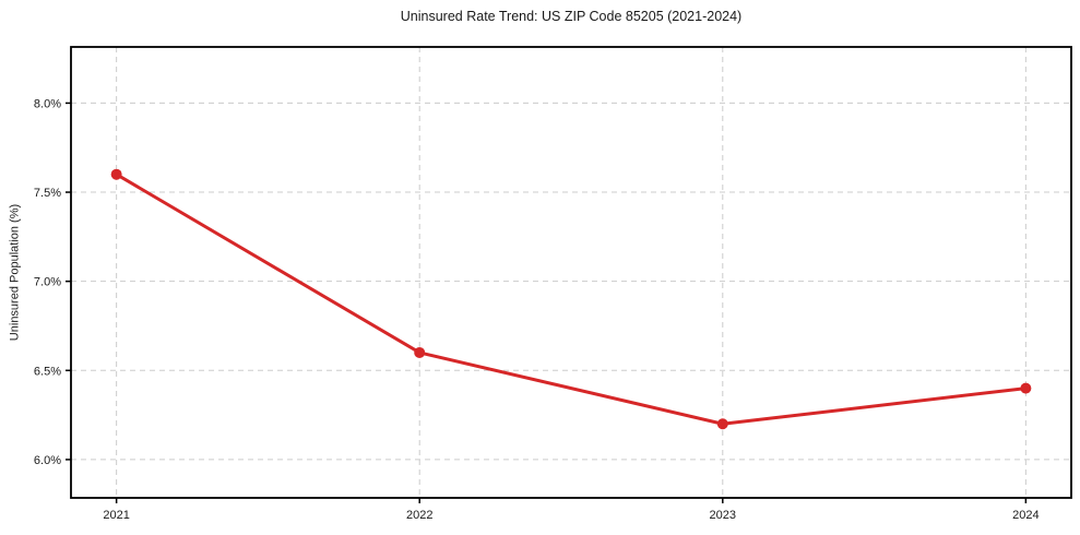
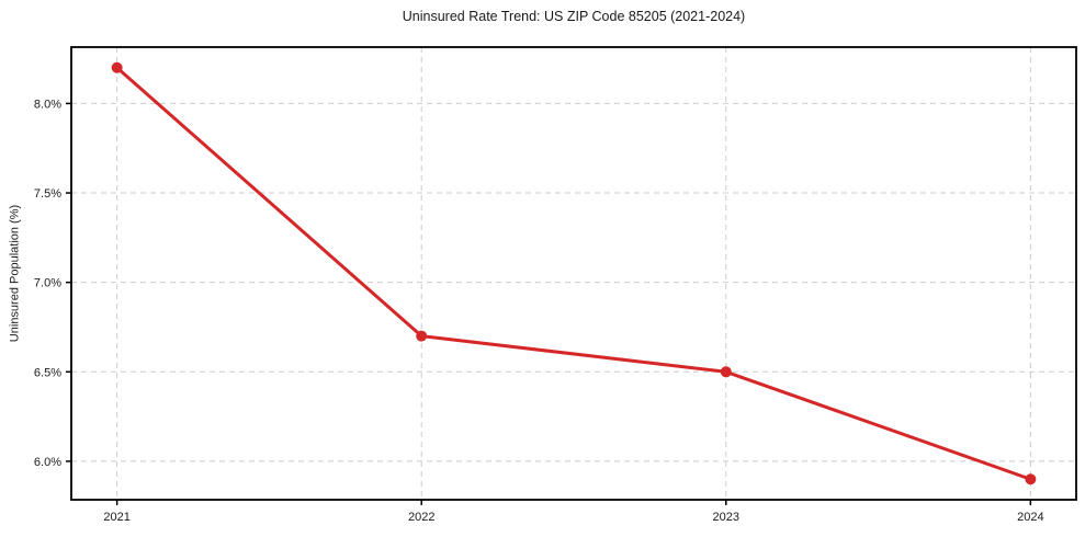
2021: 7.6% -> 8.2%
2022: 6.6% -> 6.7%
2023: 6.2% -> 6.5%
2024: 6.4% -> 5.9%
